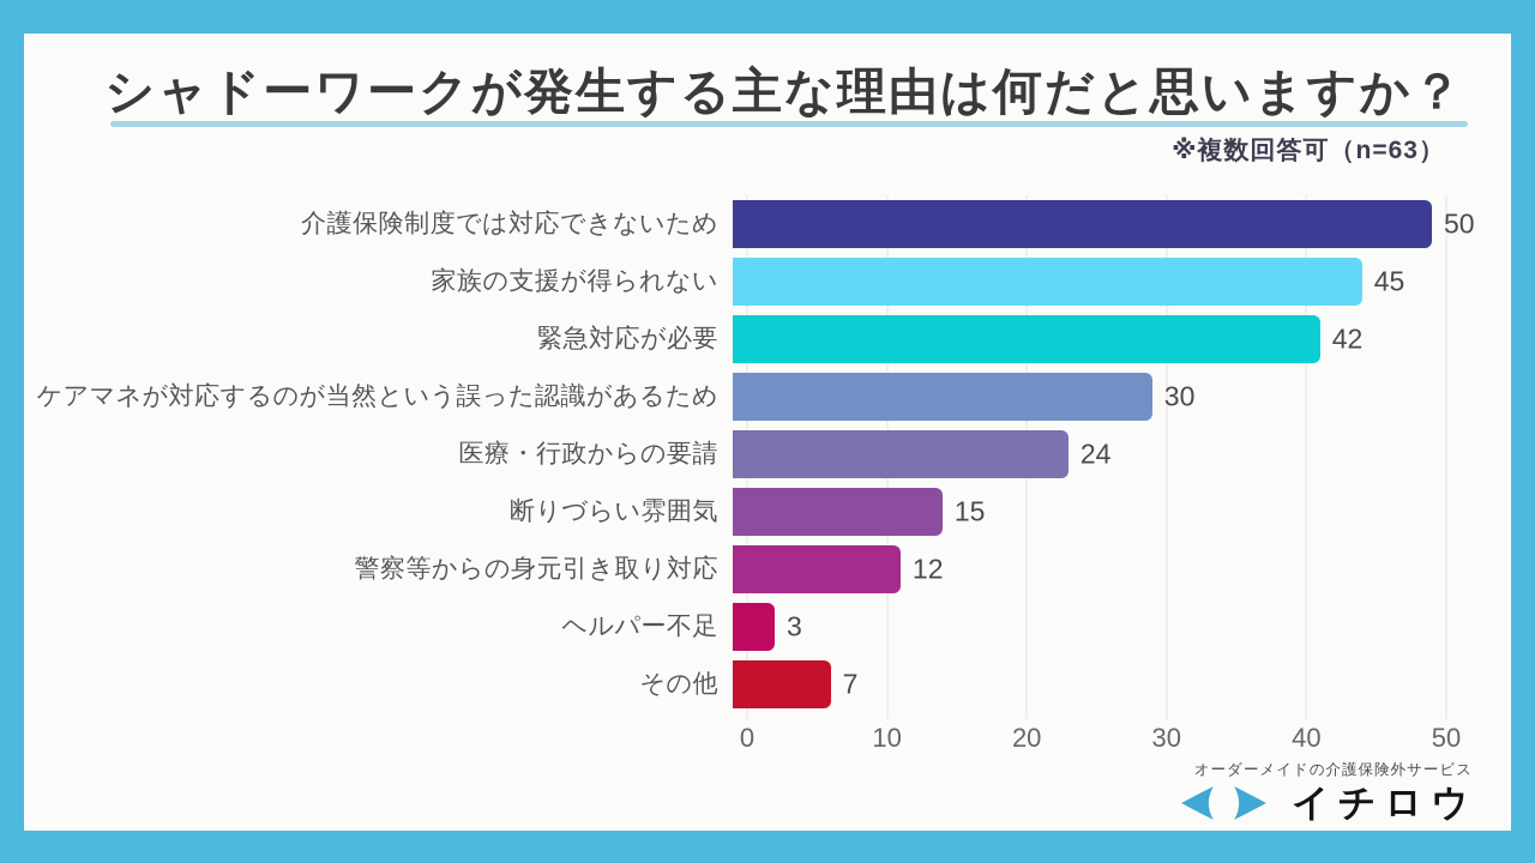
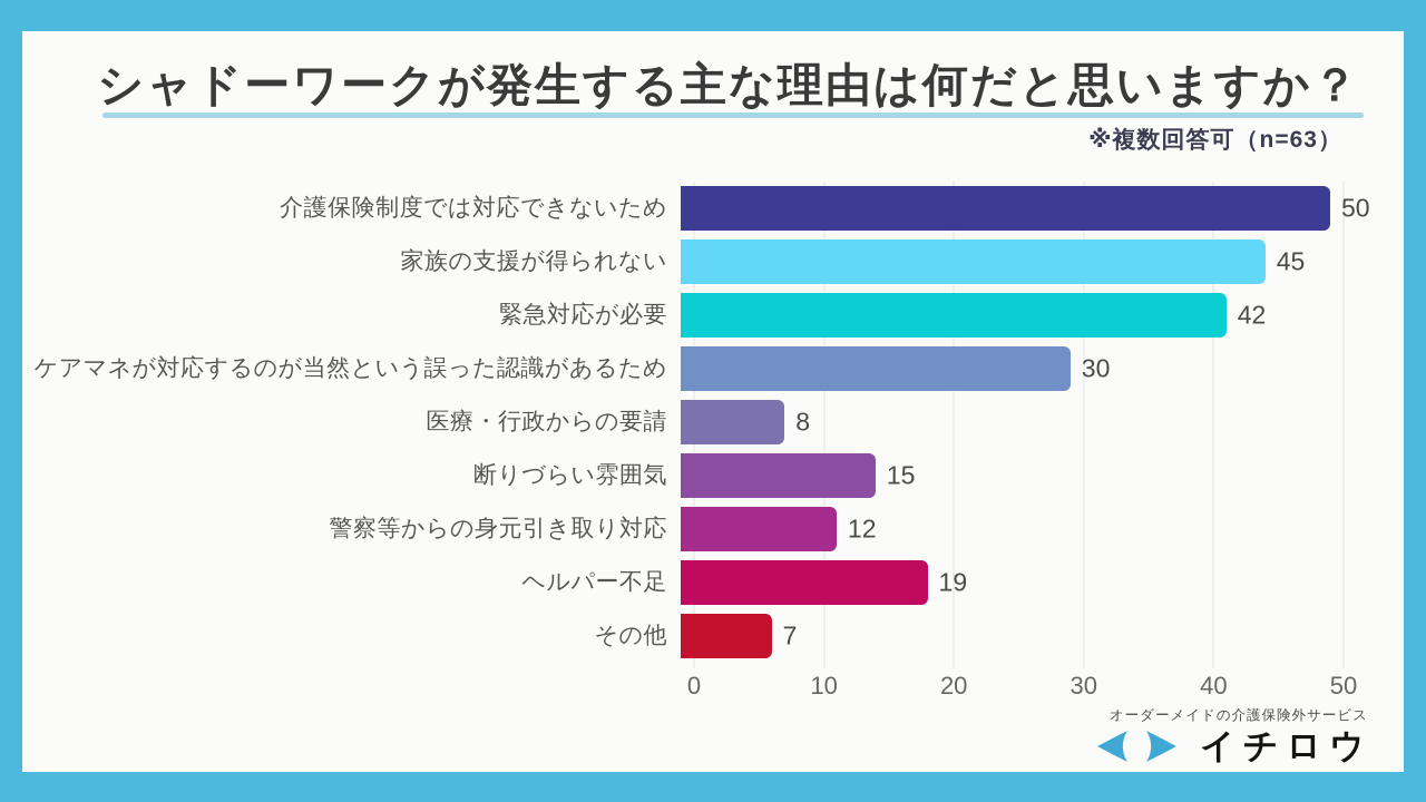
医療・行政からの要請: 24 -> 8
ヘルパー不足: 3 -> 19
